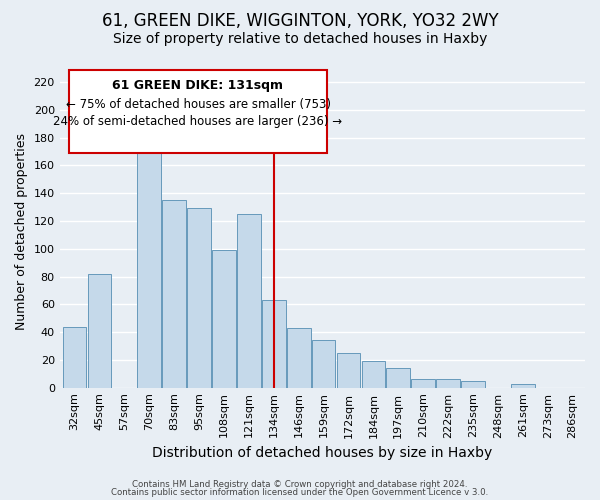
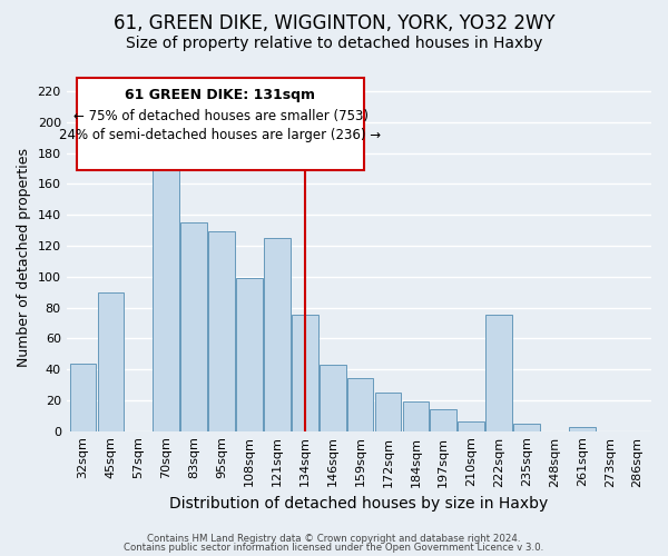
45sqm: 82 -> 90
134sqm: 63 -> 75
222sqm: 6 -> 75
